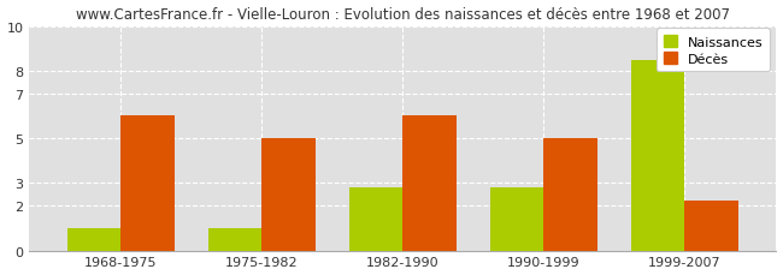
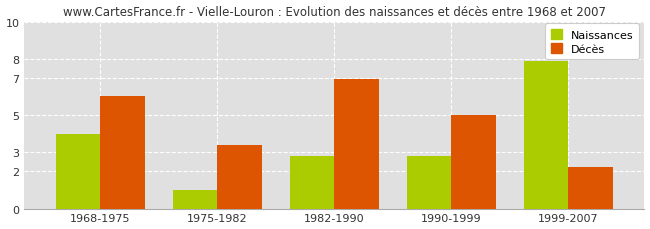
Naissances/1968-1975: 1.0 -> 4.0
Décès/1975-1982: 5.0 -> 3.4
Décès/1982-1990: 6.0 -> 6.9
Naissances/1999-2007: 8.5 -> 7.9
